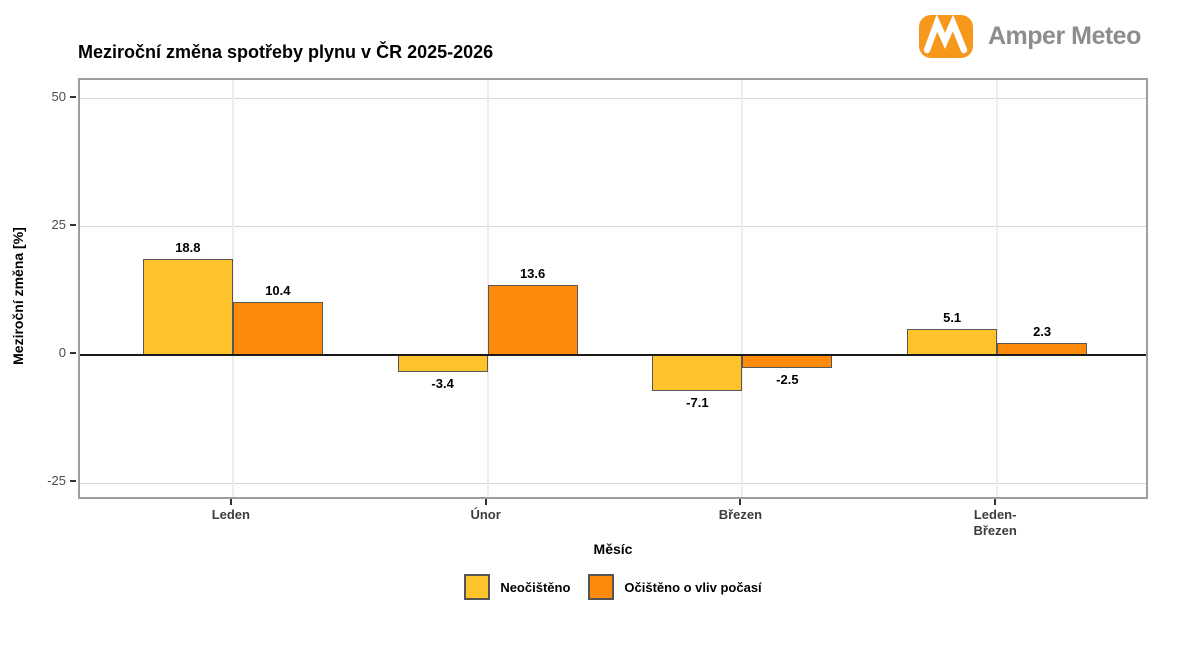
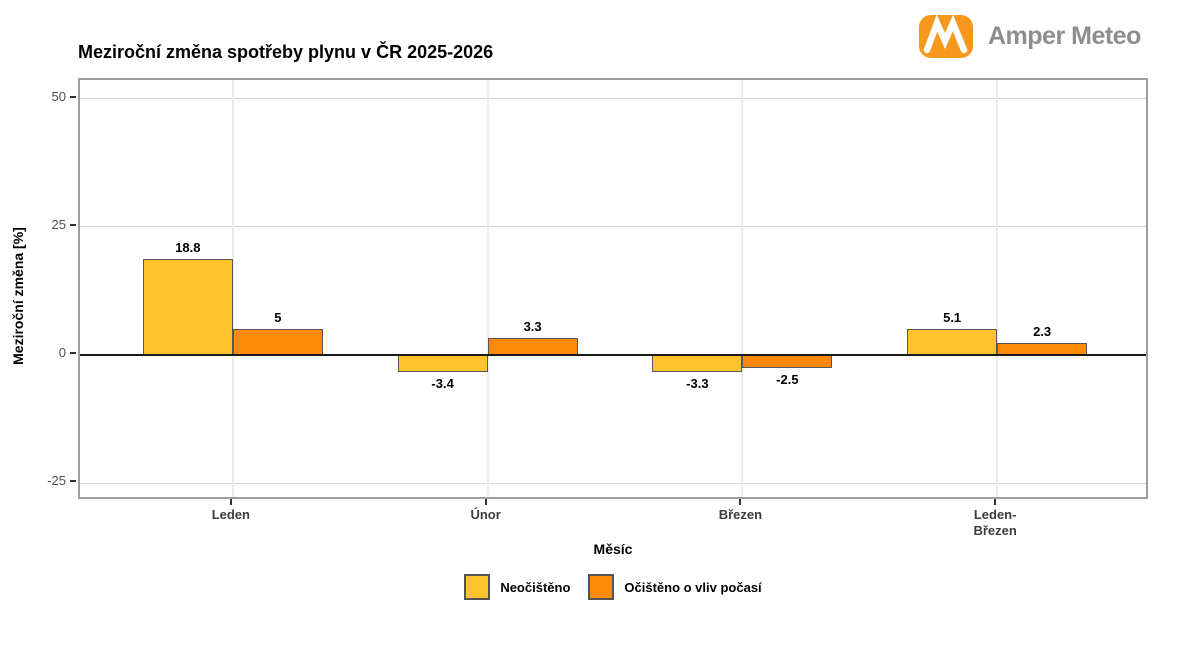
Očištěno o vliv počasí/Leden: 10.4 -> 5
Očištěno o vliv počasí/Únor: 13.6 -> 3.3
Neočištěno/Březen: -7.1 -> -3.3
